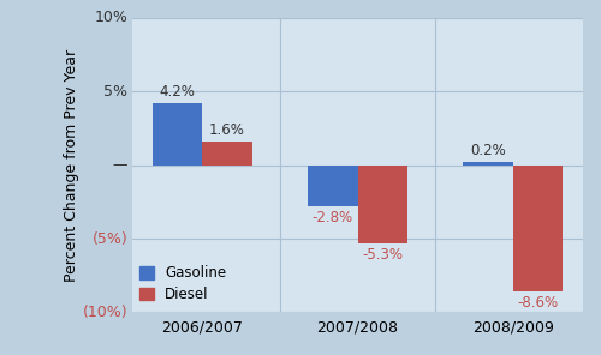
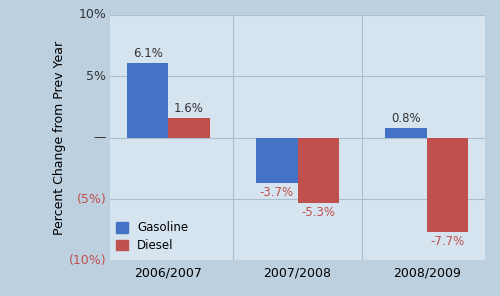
Gasoline/2006/2007: 4.2% -> 6.1%
Gasoline/2007/2008: -2.8% -> -3.7%
Gasoline/2008/2009: 0.2% -> 0.8%
Diesel/2008/2009: -8.6% -> -7.7%
